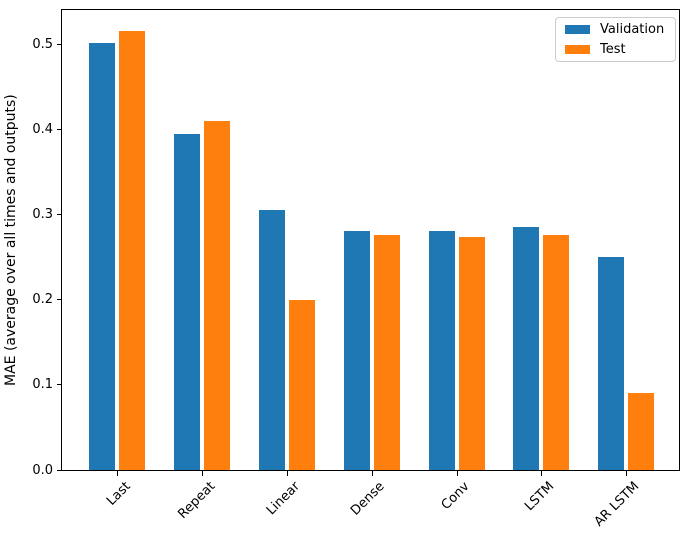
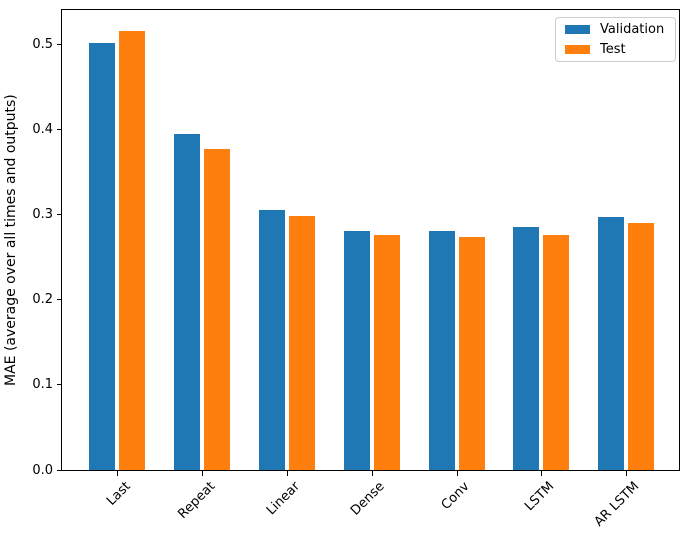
Test/Repeat: 0.41 -> 0.38
Test/Linear: 0.20 -> 0.30
Validation/AR LSTM: 0.25 -> 0.30
Test/AR LSTM: 0.09 -> 0.29
